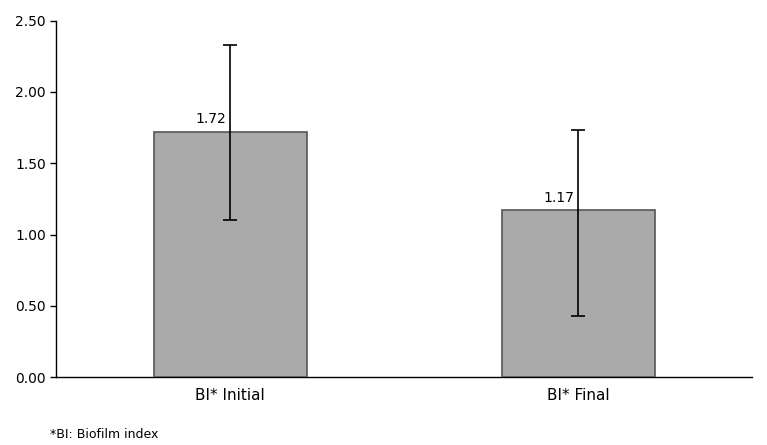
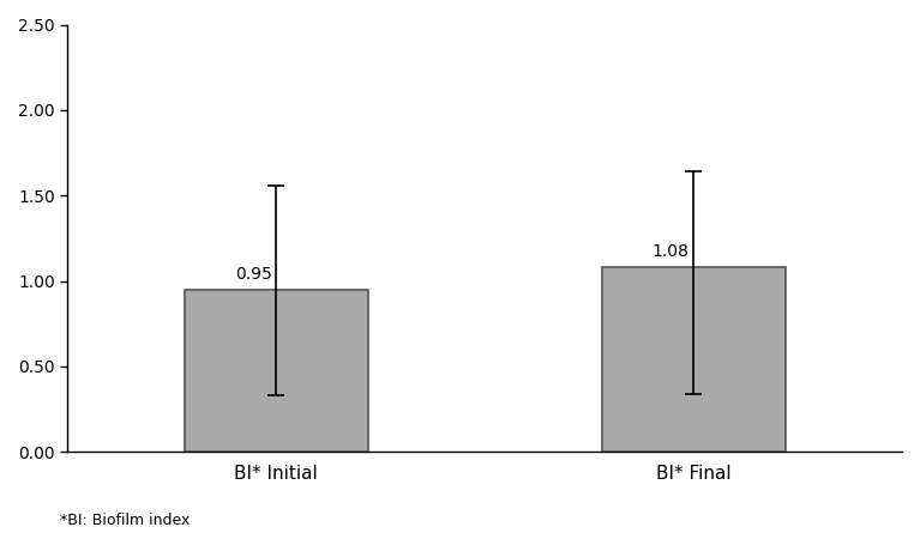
BI* Initial: 1.72 -> 0.95
BI* Final: 1.17 -> 1.08
